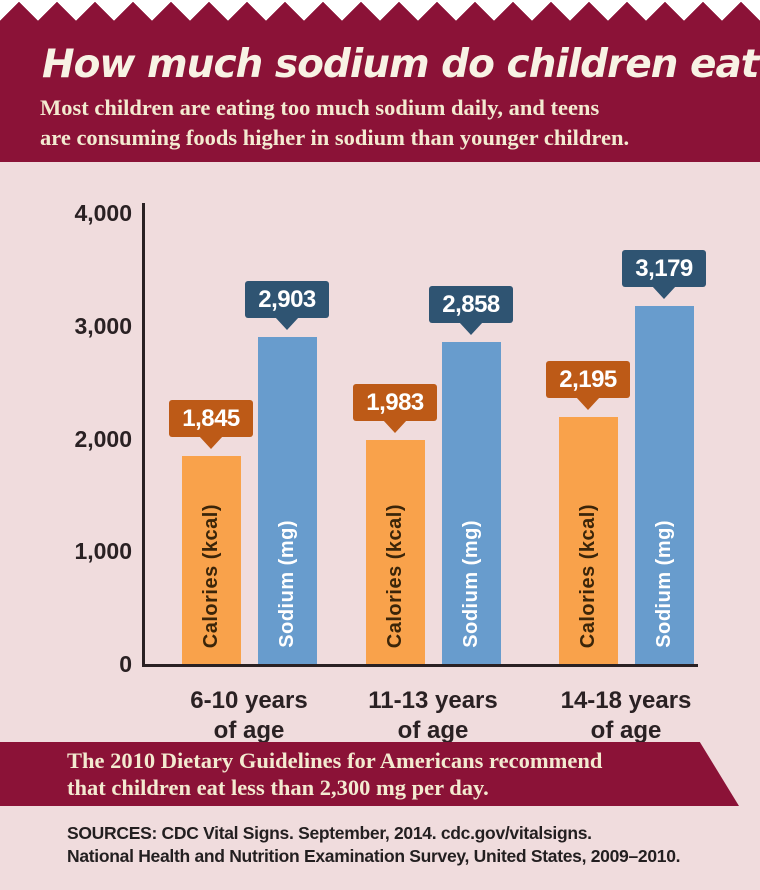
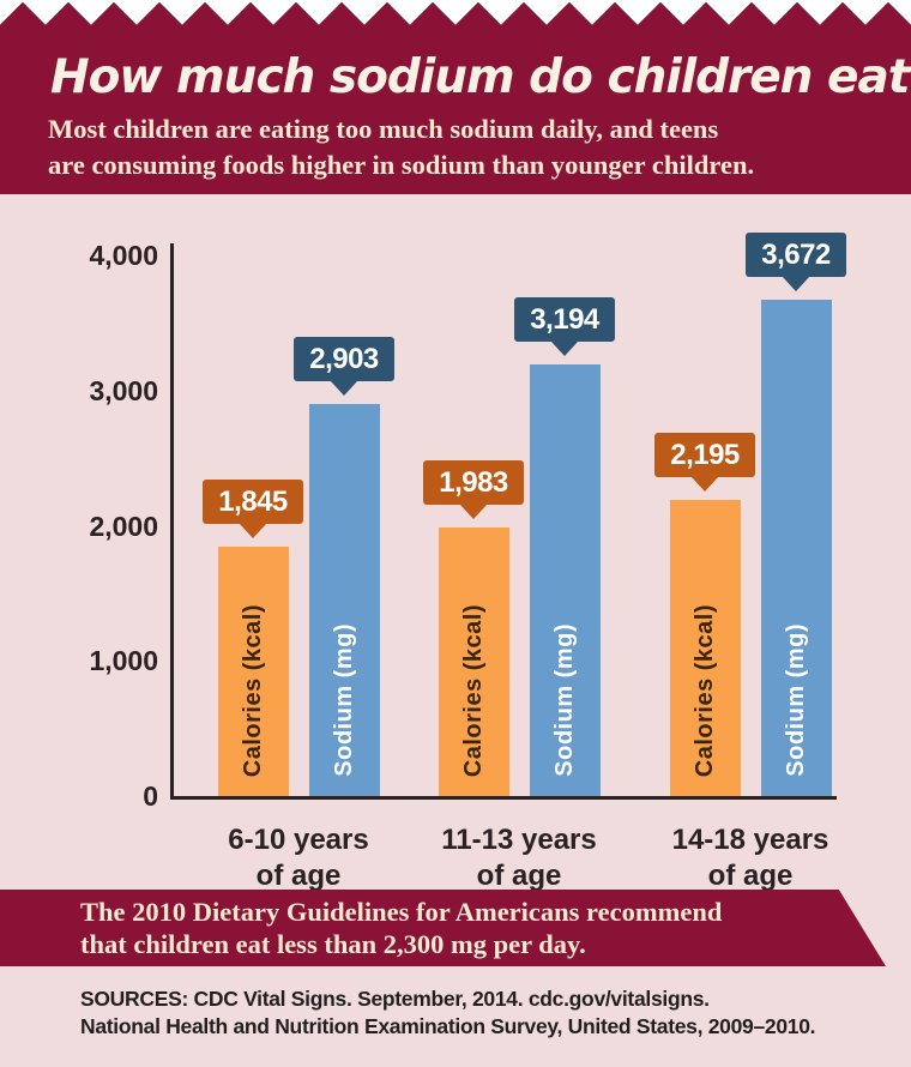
Sodium (mg)/11-13 years of age: 2,858 -> 3,194
Sodium (mg)/14-18 years of age: 3,179 -> 3,672
